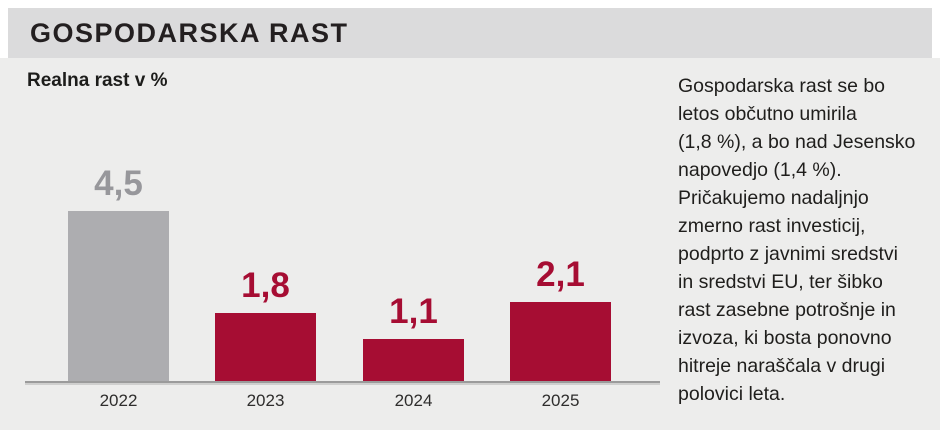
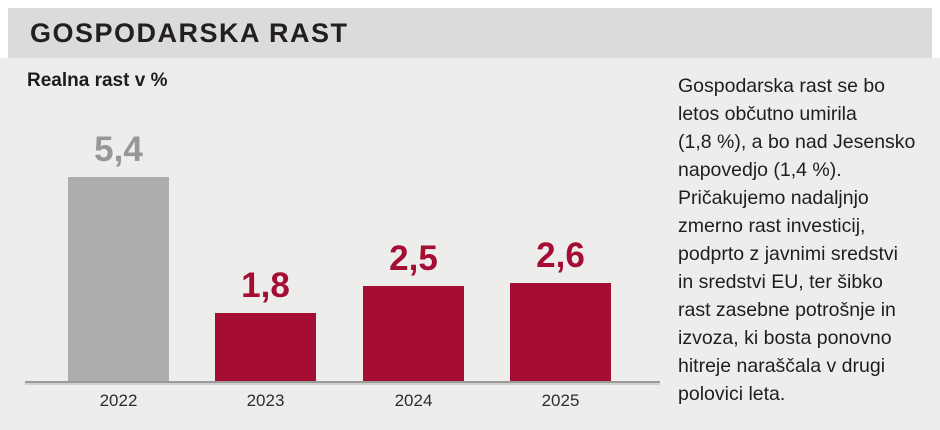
2022: 4,5 -> 5,4
2024: 1,1 -> 2,5
2025: 2,1 -> 2,6
